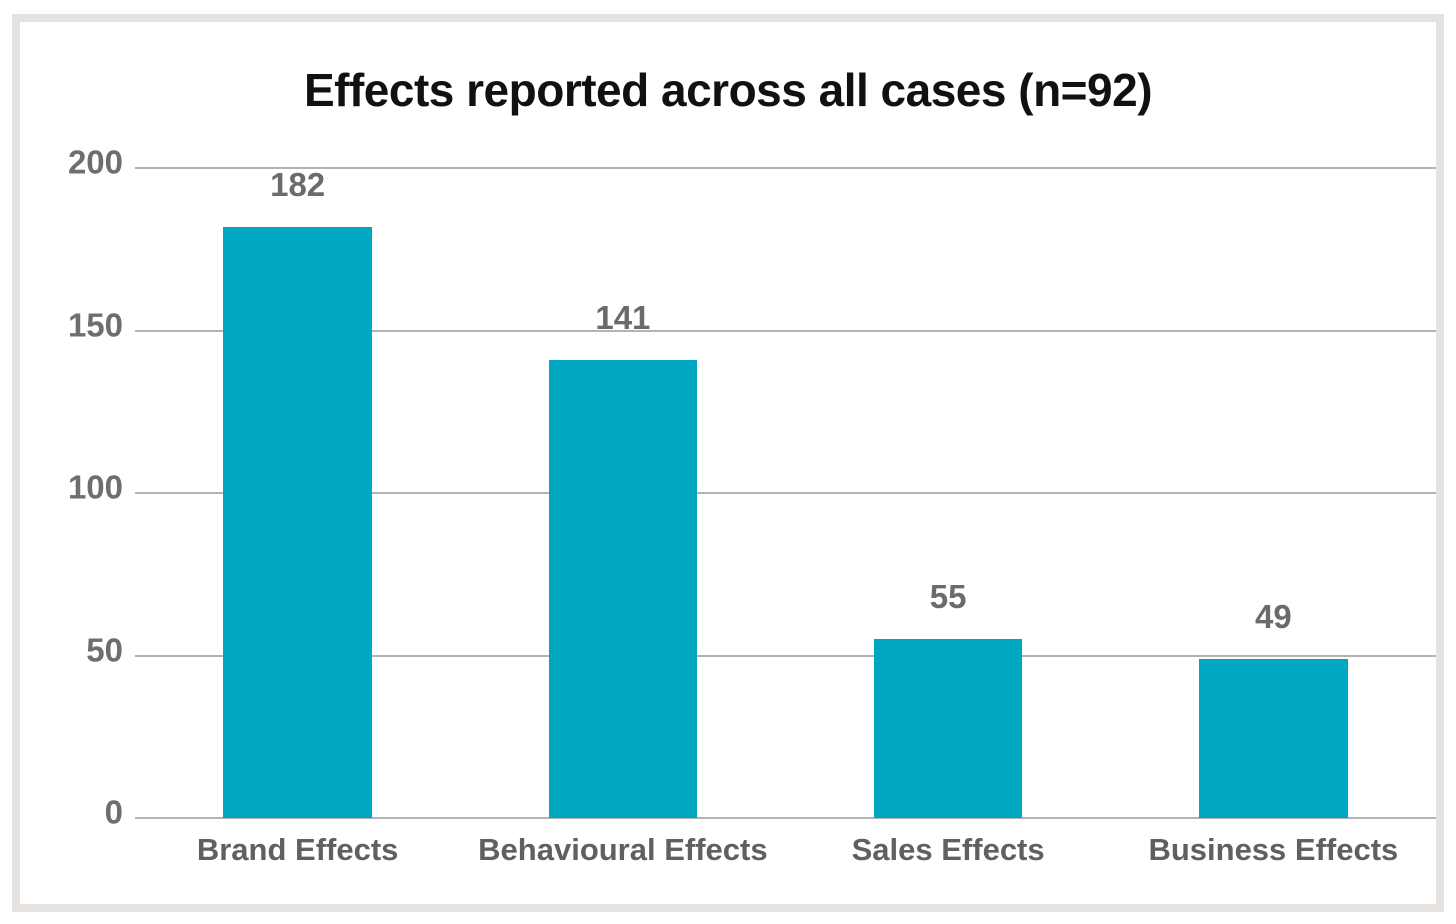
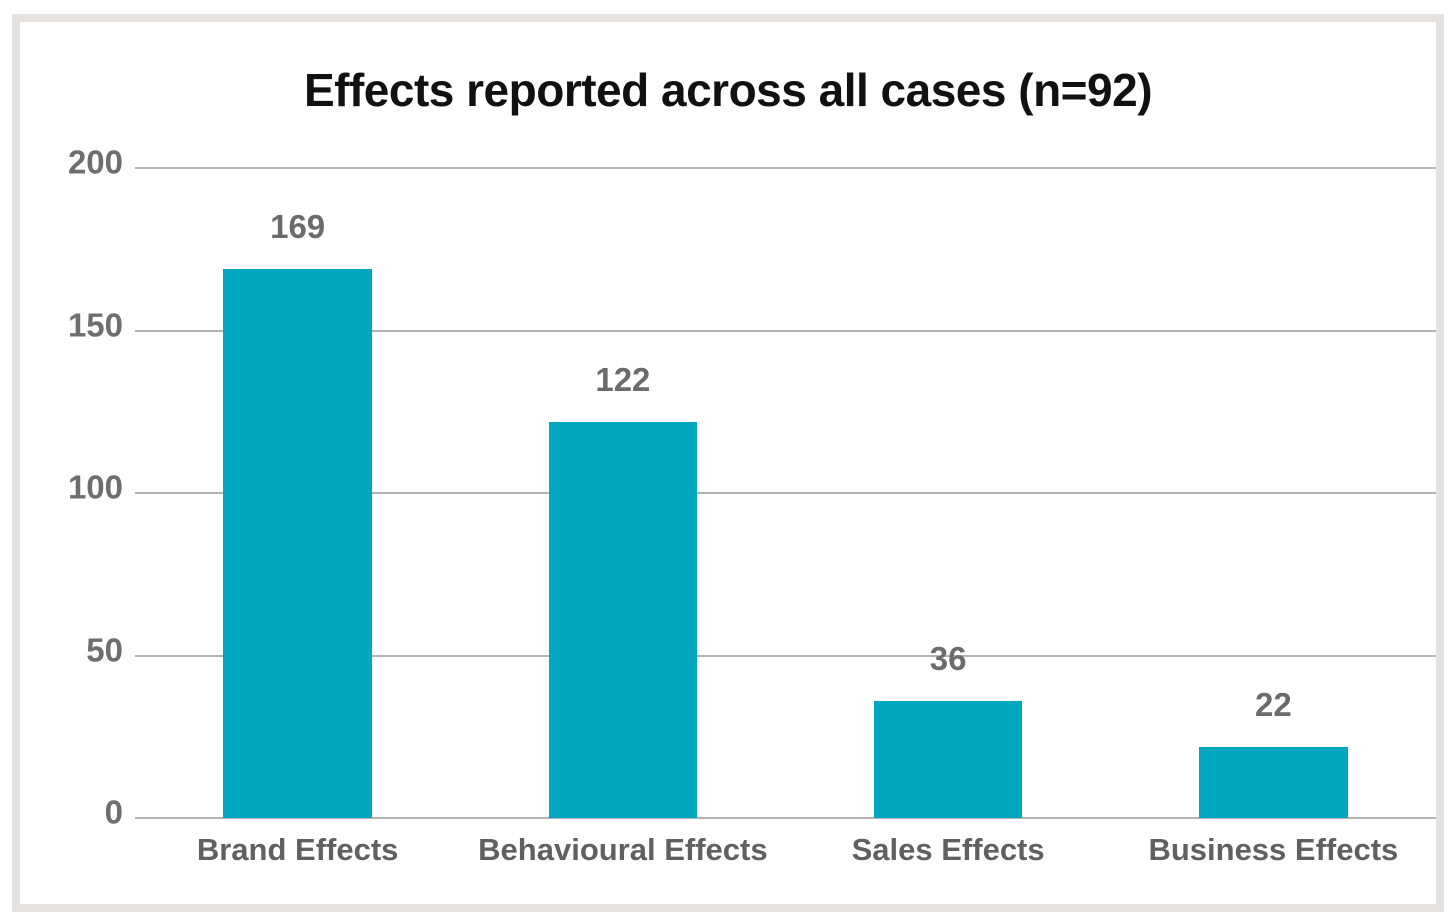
Brand Effects: 182 -> 169
Behavioural Effects: 141 -> 122
Sales Effects: 55 -> 36
Business Effects: 49 -> 22
